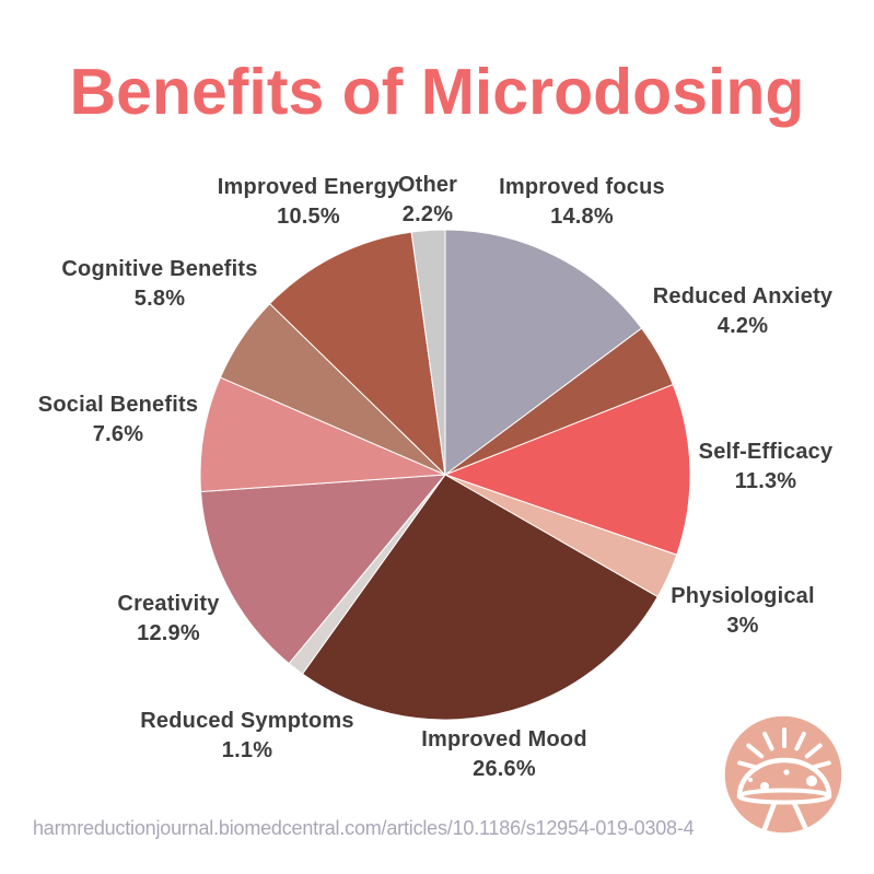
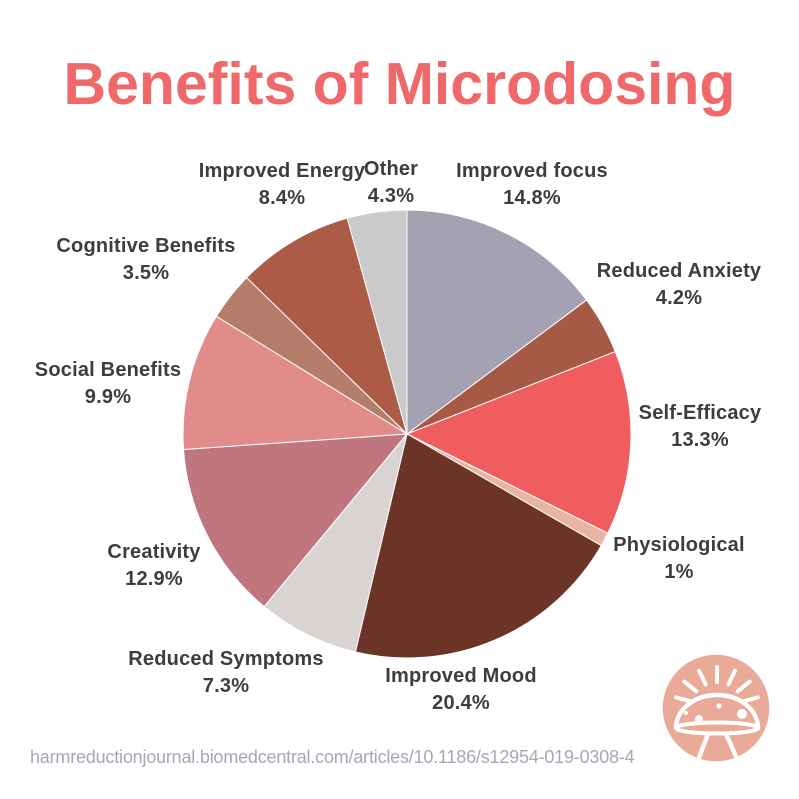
Self-Efficacy: 11.3% -> 13.3%
Physiological: 3% -> 1%
Improved Mood: 26.6% -> 20.4%
Reduced Symptoms: 1.1% -> 7.3%
Social Benefits: 7.6% -> 9.9%
Cognitive Benefits: 5.8% -> 3.5%
Improved Energy: 10.5% -> 8.4%
Other: 2.2% -> 4.3%
